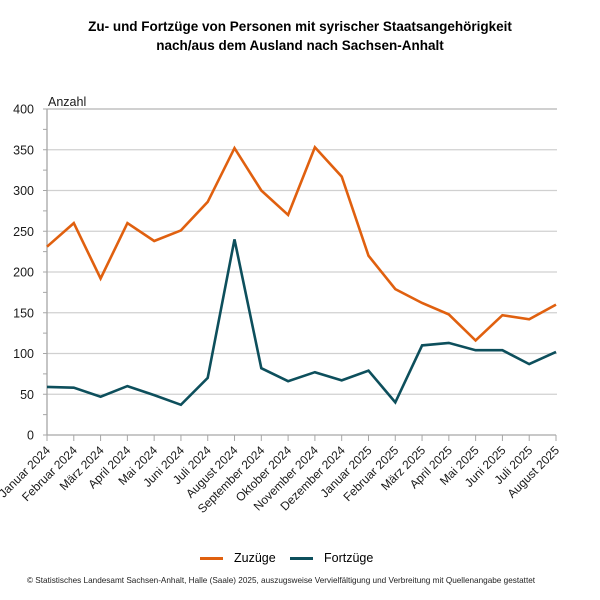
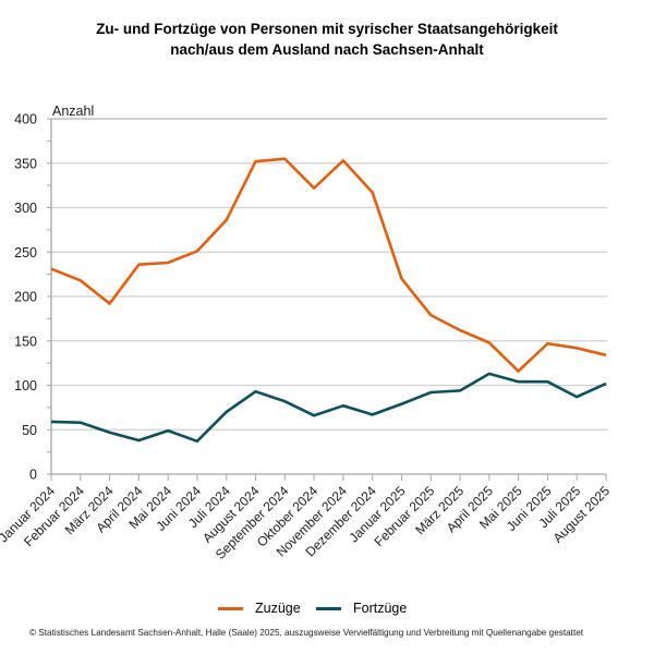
Zuzüge/Februar 2024: 260 -> 220
Zuzüge/April 2024: 260 -> 240
Fortzüge/April 2024: 60 -> 40
Fortzüge/August 2024: 240 -> 90
Zuzüge/September 2024: 300 -> 360
Zuzüge/Oktober 2024: 270 -> 320
Fortzüge/Februar 2025: 40 -> 90
Fortzüge/März 2025: 110 -> 90
Zuzüge/August 2025: 160 -> 130
